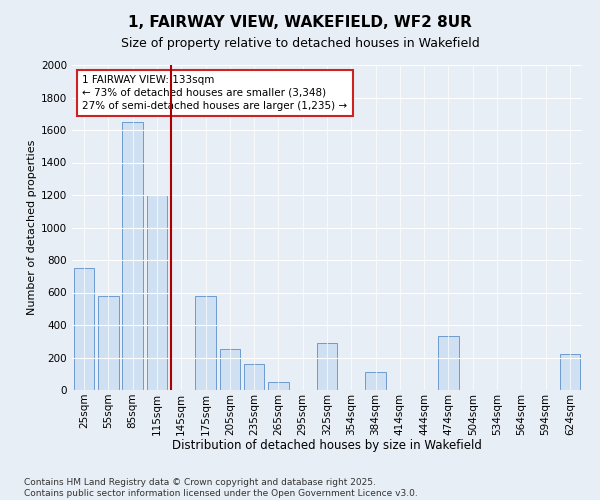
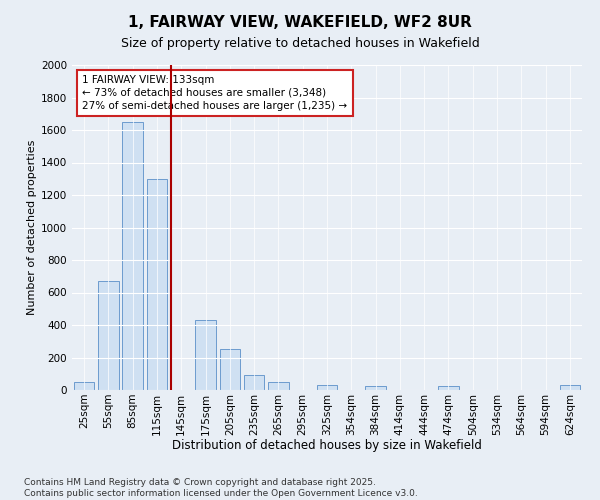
25sqm: 750 -> 50
55sqm: 580 -> 670
115sqm: 1200 -> 1300
175sqm: 580 -> 430
235sqm: 160 -> 100
325sqm: 290 -> 30
384sqm: 110 -> 20
474sqm: 330 -> 20
624sqm: 220 -> 30
